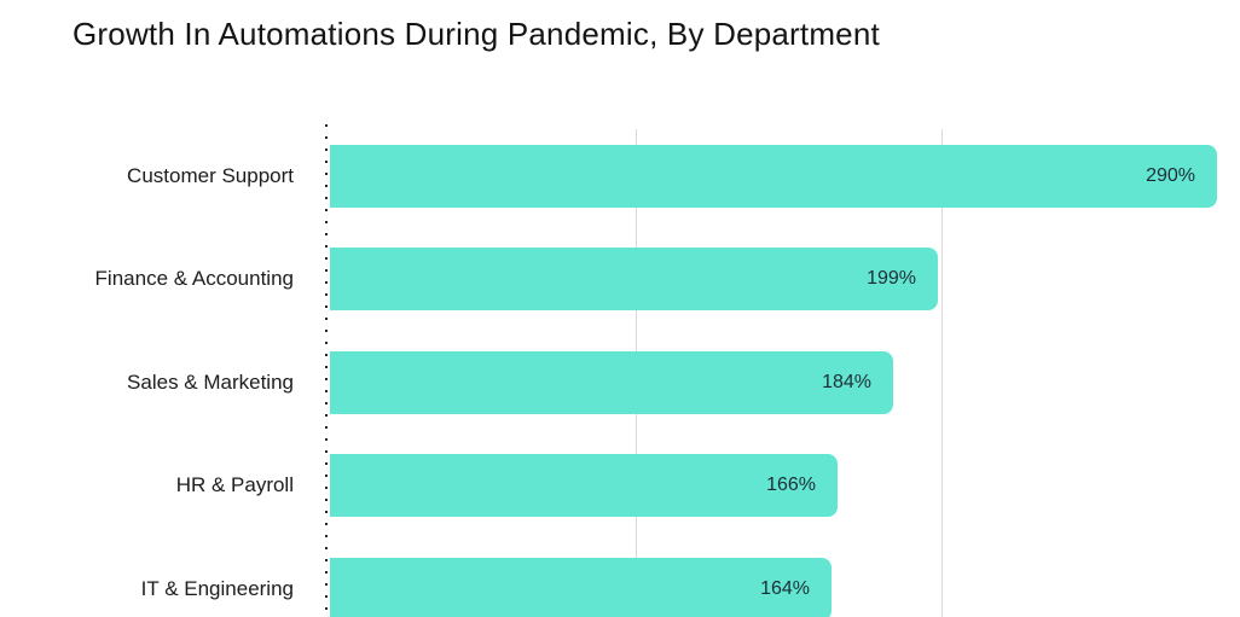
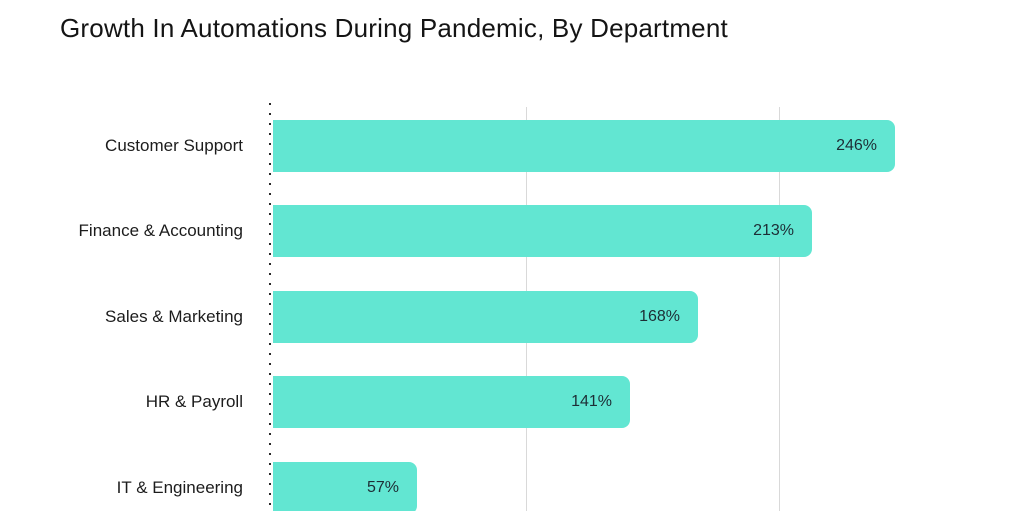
Customer Support: 290% -> 246%
Finance & Accounting: 199% -> 213%
Sales & Marketing: 184% -> 168%
HR & Payroll: 166% -> 141%
IT & Engineering: 164% -> 57%
